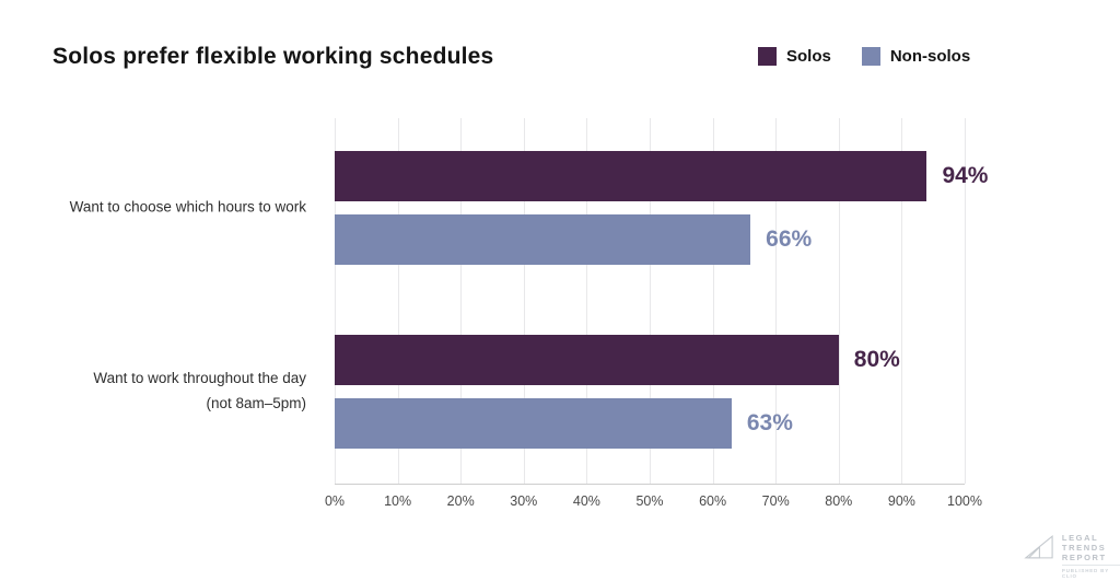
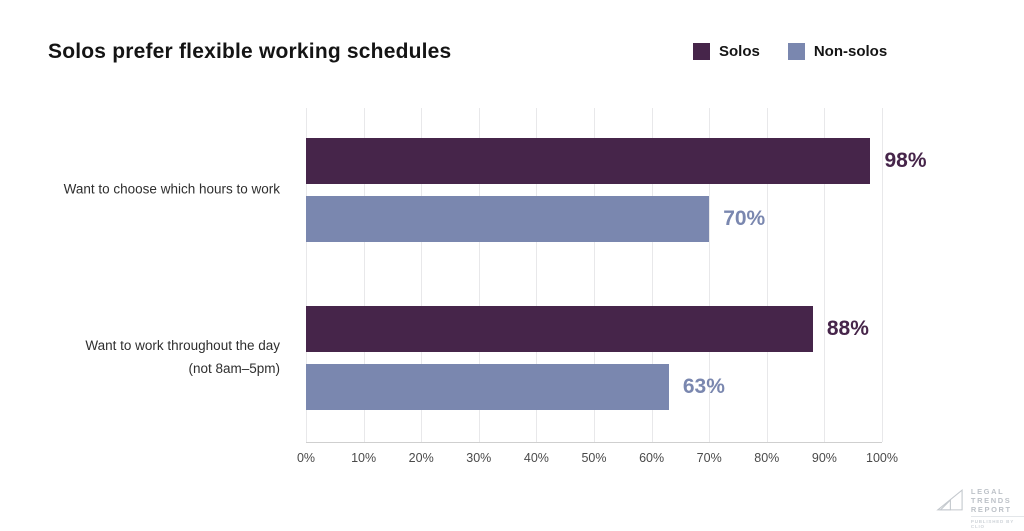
Solos/Want to choose which hours to work: 94% -> 98%
Non-solos/Want to choose which hours to work: 66% -> 70%
Solos/Want to work throughout the day (not 8am–5pm): 80% -> 88%
